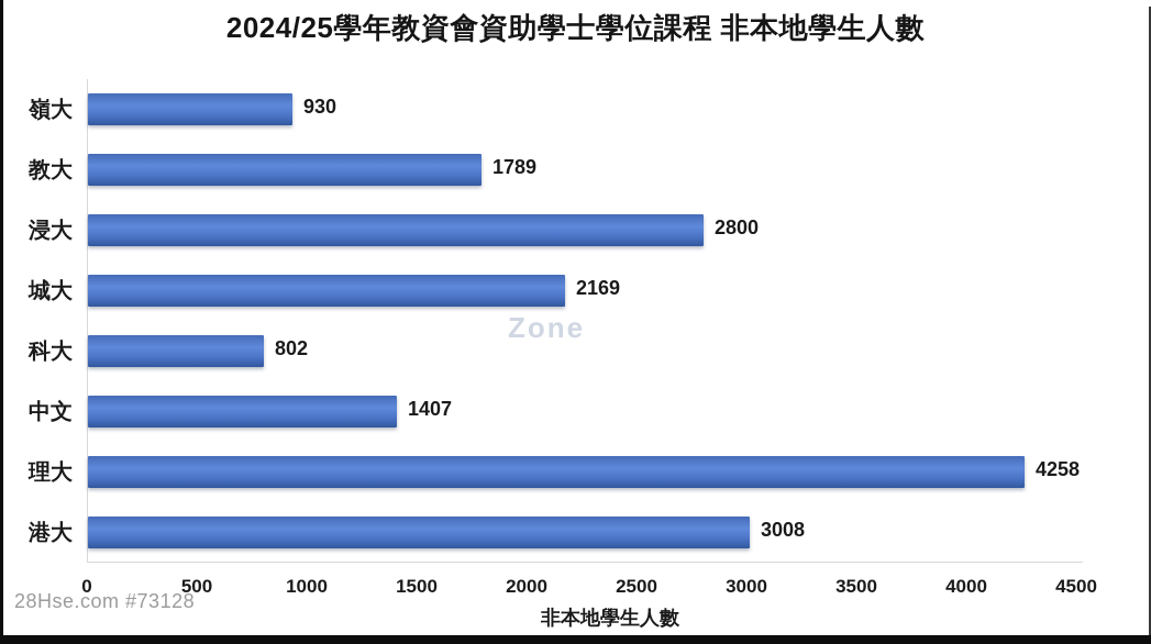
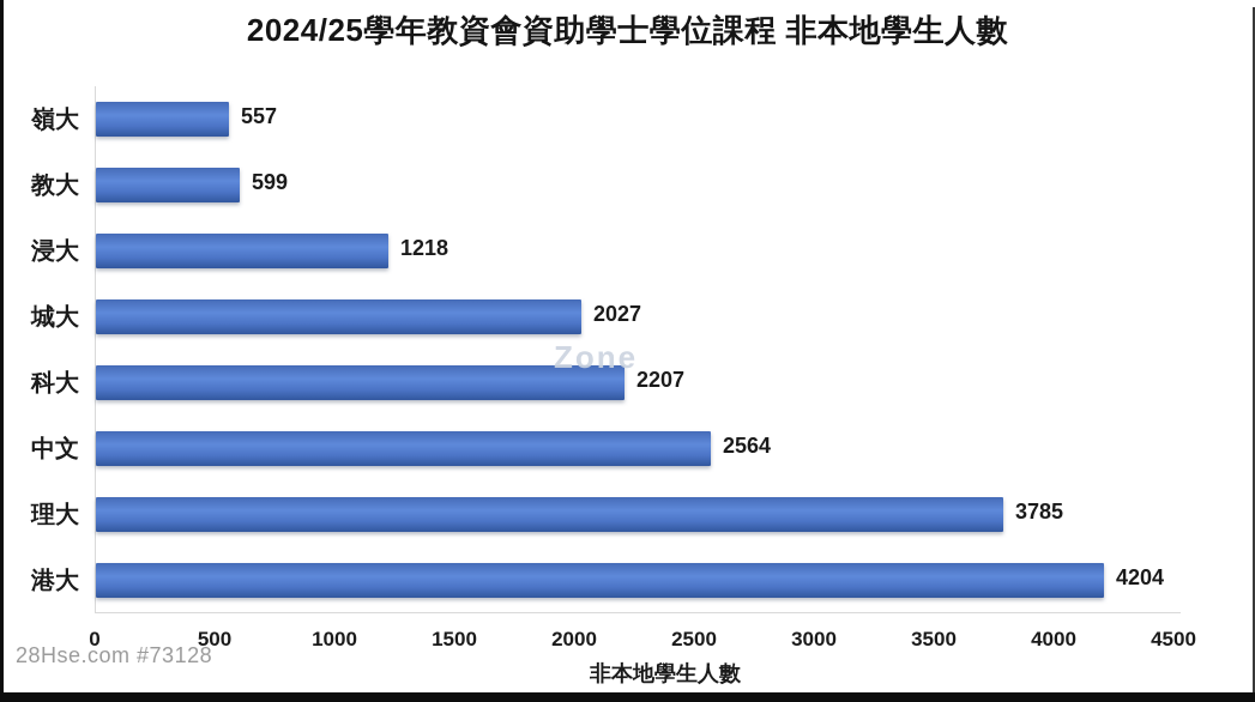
嶺大: 930 -> 557
教大: 1789 -> 599
浸大: 2800 -> 1218
城大: 2169 -> 2027
科大: 802 -> 2207
中文: 1407 -> 2564
理大: 4258 -> 3785
港大: 3008 -> 4204
